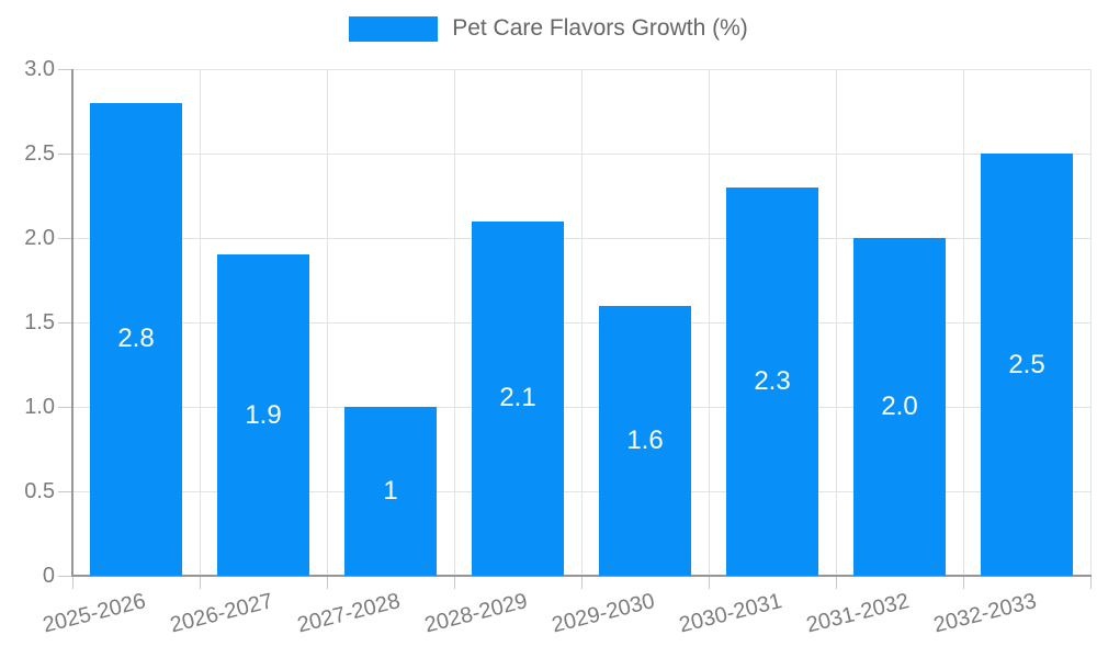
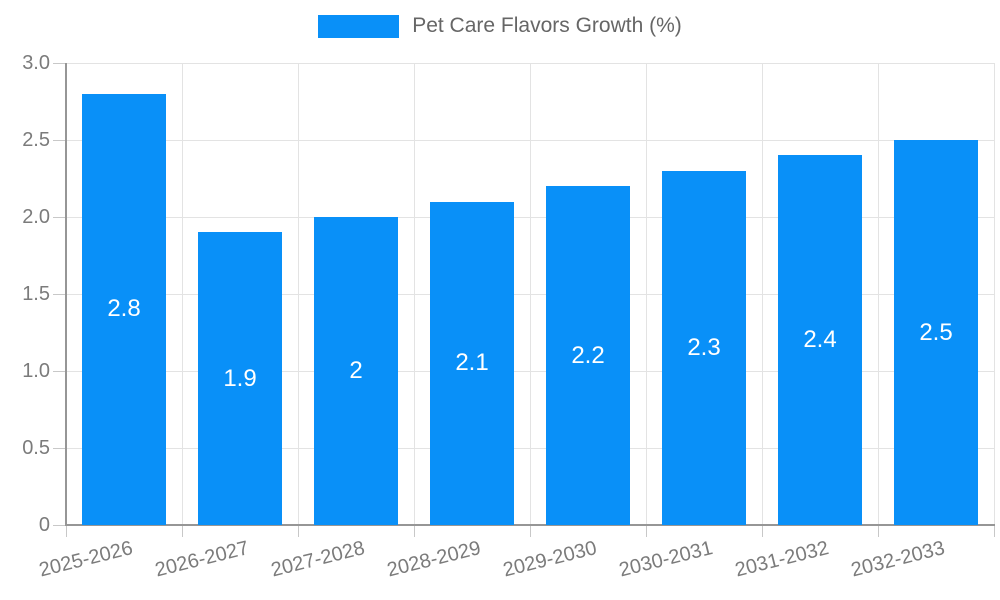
2027-2028: 1 -> 2
2029-2030: 1.6 -> 2.2
2031-2032: 2.0 -> 2.4
